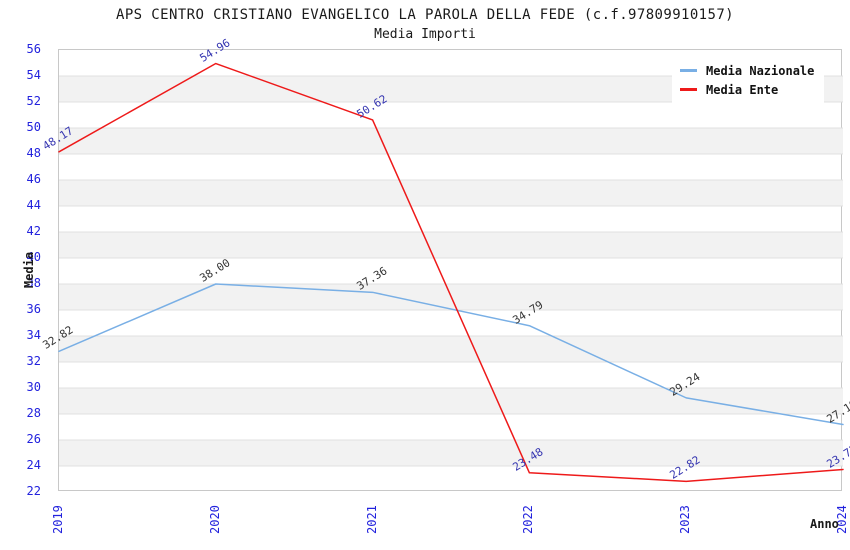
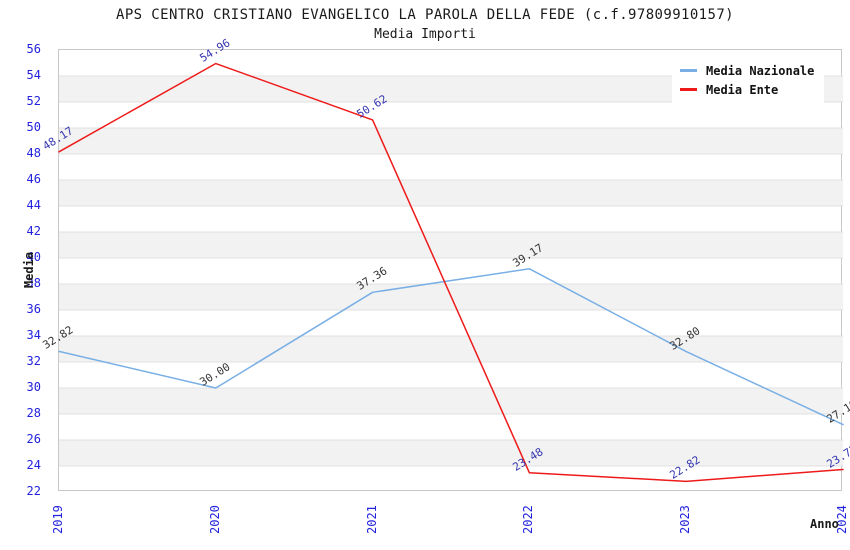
Media Nazionale/2020: 38.00 -> 30.00
Media Nazionale/2022: 34.79 -> 39.17
Media Nazionale/2023: 29.24 -> 32.80
